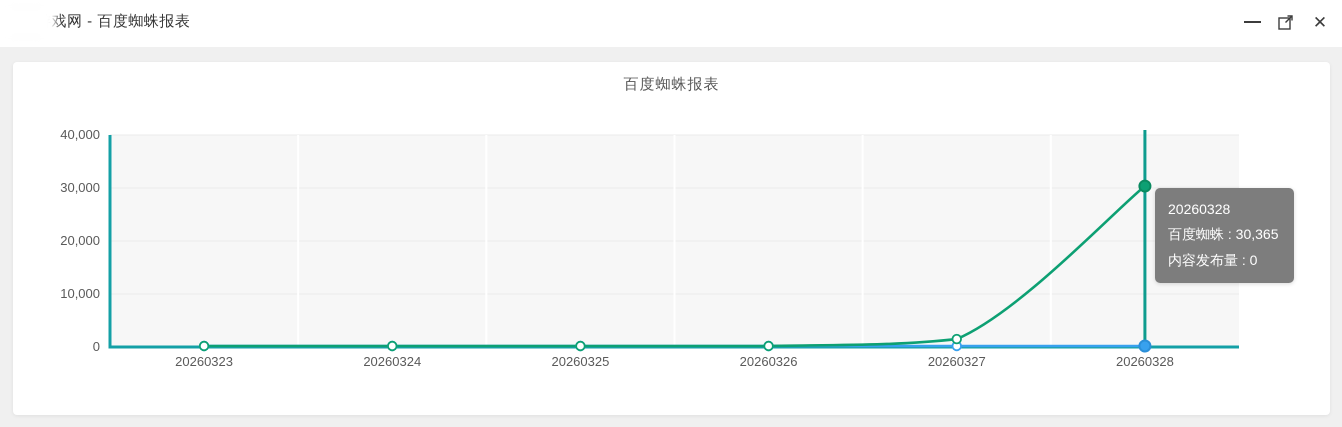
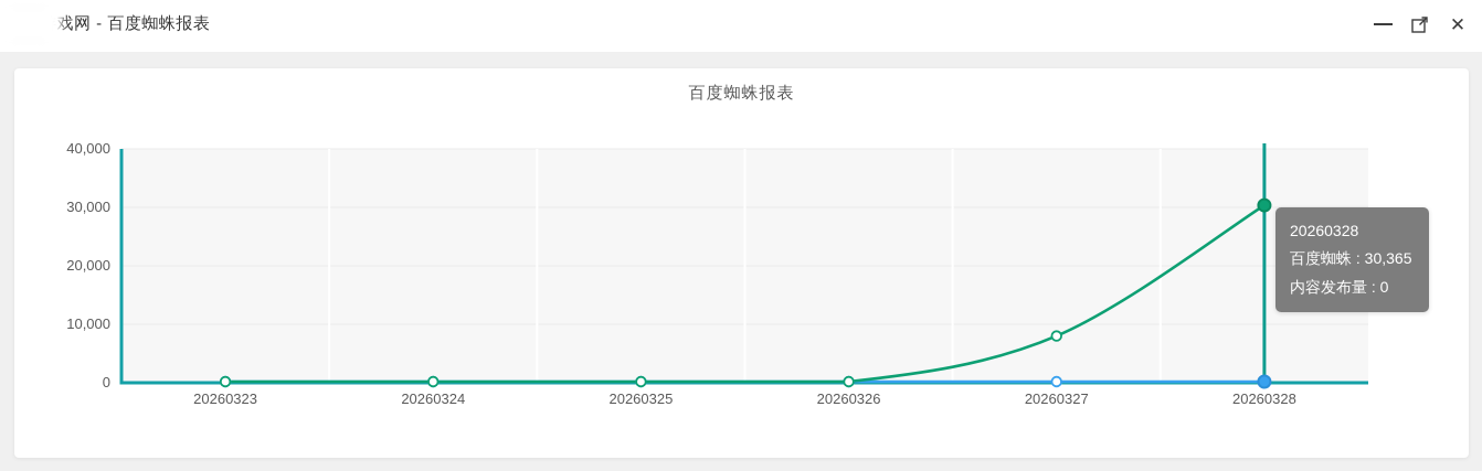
百度蜘蛛/20260327: 2000 -> 8000
